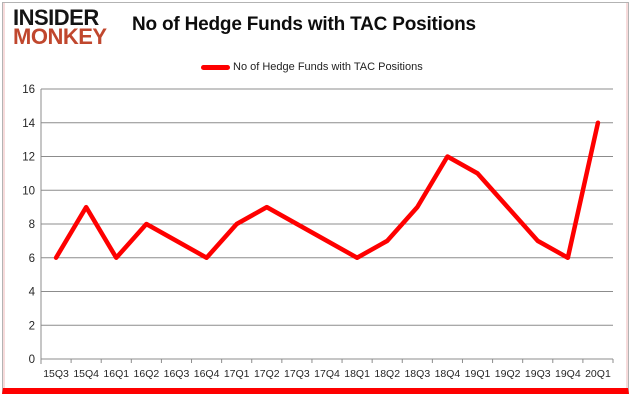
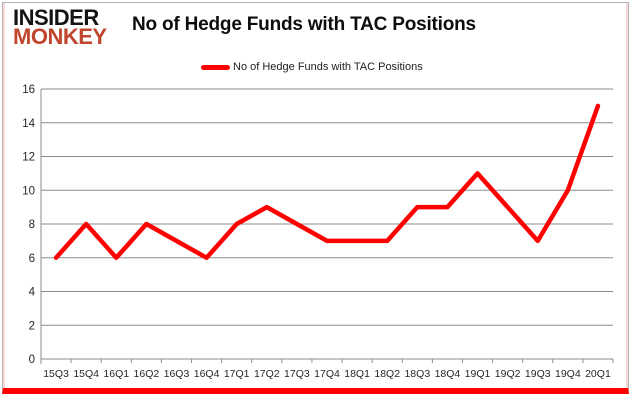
15Q4: 9 -> 8
18Q1: 6 -> 7
18Q4: 12 -> 9
19Q4: 6 -> 10
20Q1: 14 -> 15
